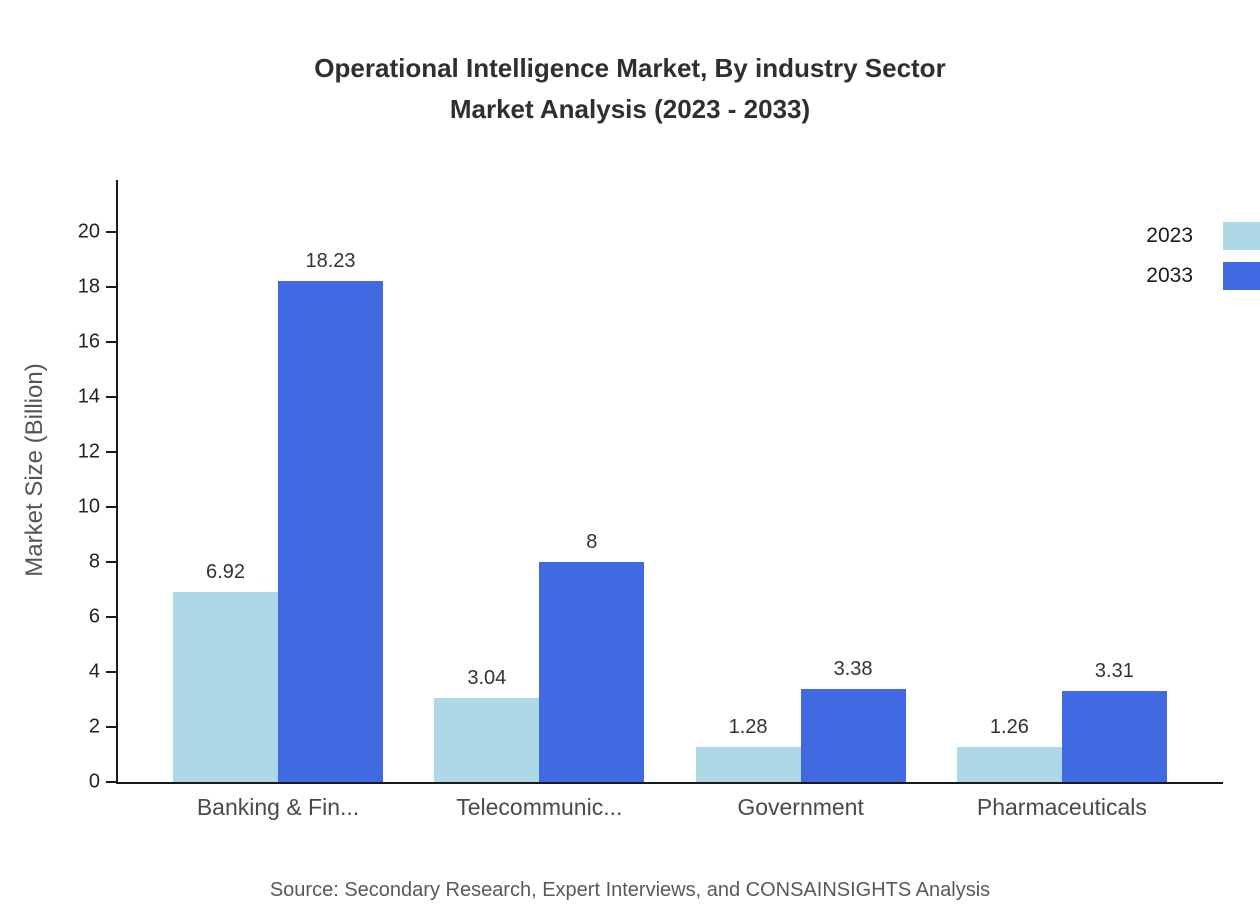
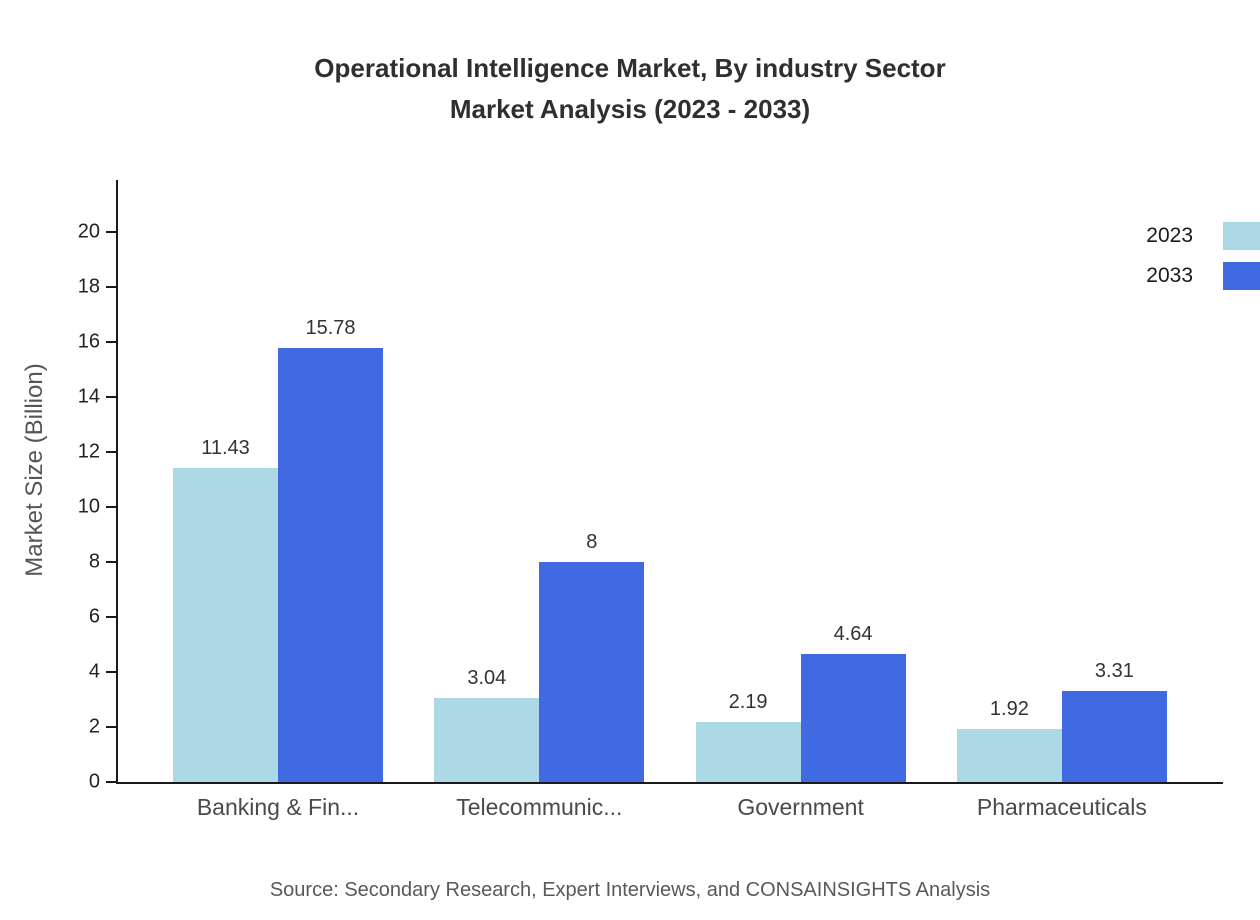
2023/Banking & Fin...: 6.92 -> 11.43
2033/Banking & Fin...: 18.23 -> 15.78
2023/Government: 1.28 -> 2.19
2033/Government: 3.38 -> 4.64
2023/Pharmaceuticals: 1.26 -> 1.92
